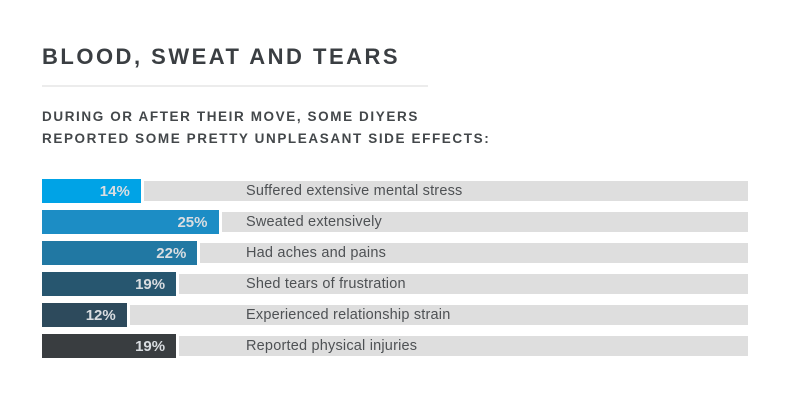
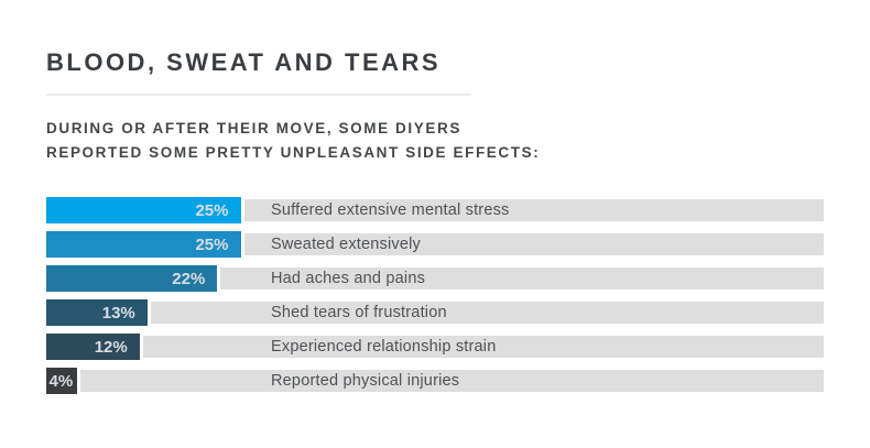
Suffered extensive mental stress: 14% -> 25%
Shed tears of frustration: 19% -> 13%
Reported physical injuries: 19% -> 4%
